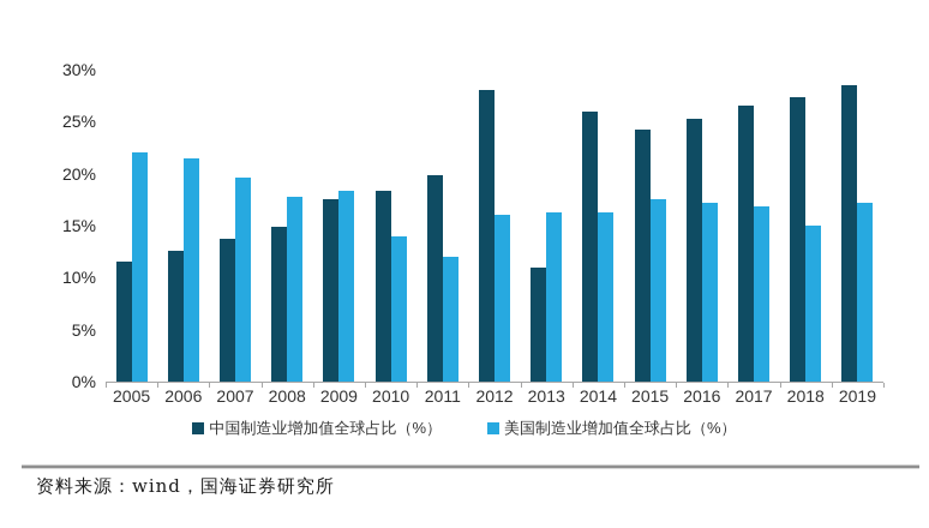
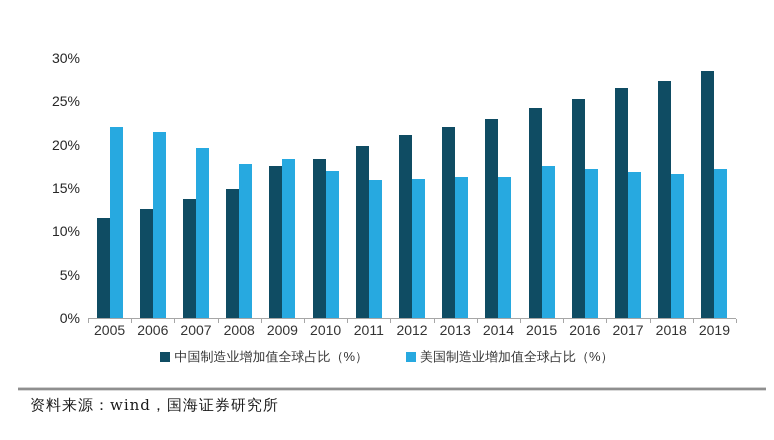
美国制造业增加值全球占比（%）/2010: 14% -> 17%
美国制造业增加值全球占比（%）/2011: 12% -> 16%
中国制造业增加值全球占比（%）/2012: 28% -> 21%
中国制造业增加值全球占比（%）/2013: 11% -> 22%
中国制造业增加值全球占比（%）/2014: 26% -> 23%
美国制造业增加值全球占比（%）/2018: 15% -> 17%
